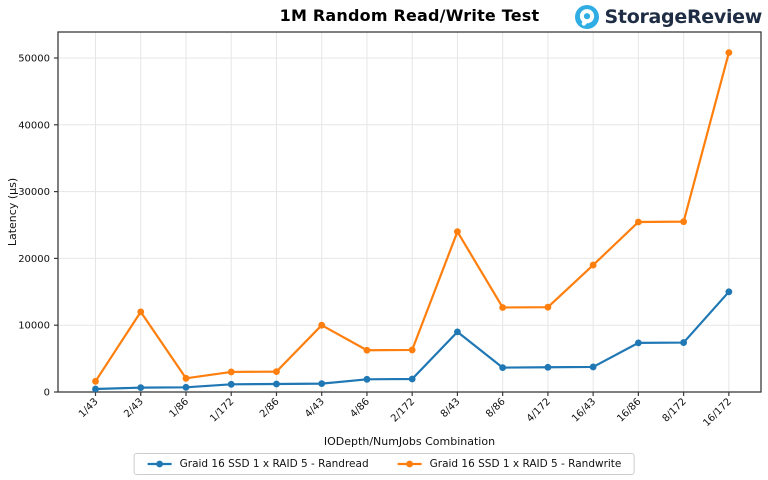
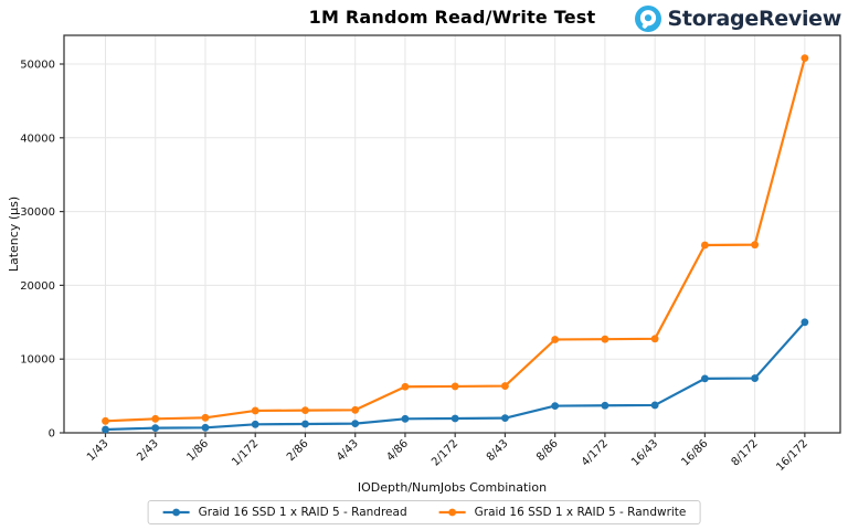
Graid 16 SSD 1 x RAID 5 - Randwrite/2/43: 12000 -> 2000
Graid 16 SSD 1 x RAID 5 - Randwrite/4/43: 10000 -> 3000
Graid 16 SSD 1 x RAID 5 - Randread/8/43: 9000 -> 2000
Graid 16 SSD 1 x RAID 5 - Randwrite/8/43: 24000 -> 6000
Graid 16 SSD 1 x RAID 5 - Randwrite/16/43: 19000 -> 13000
